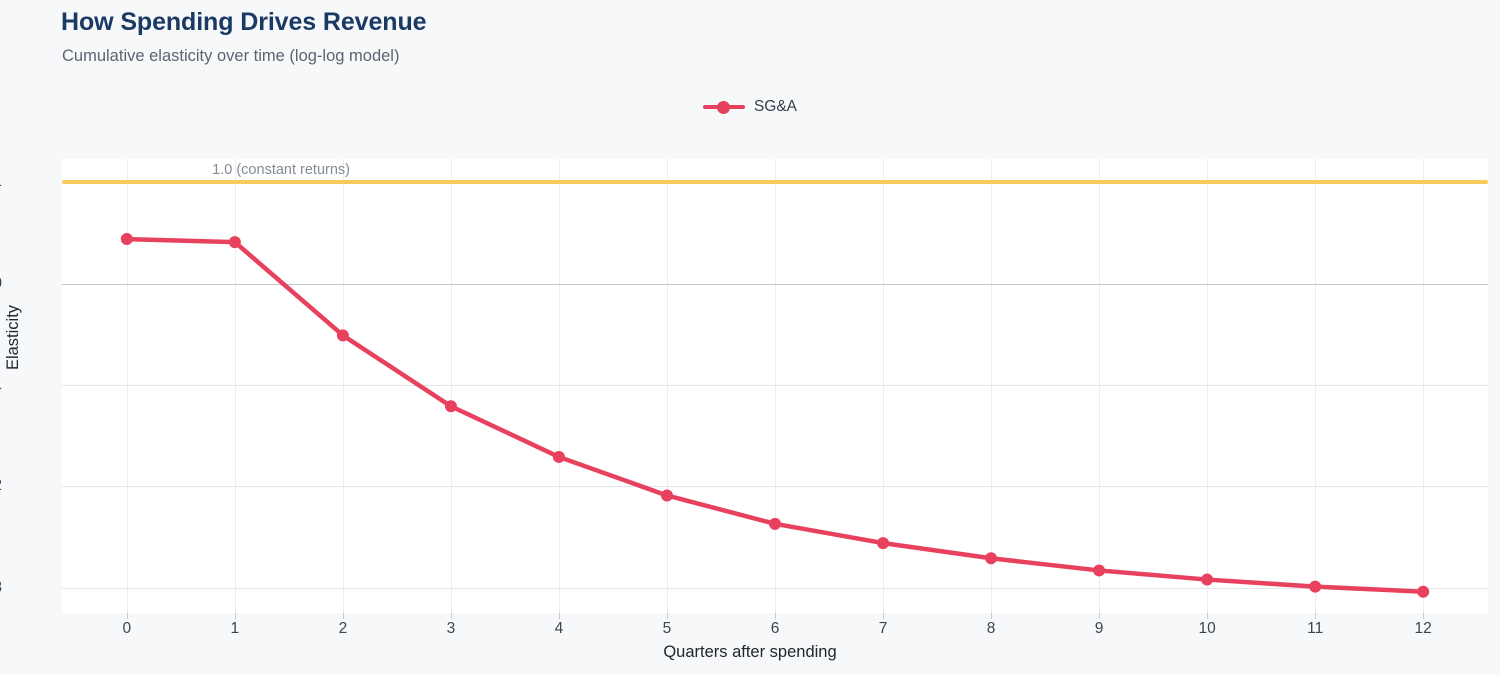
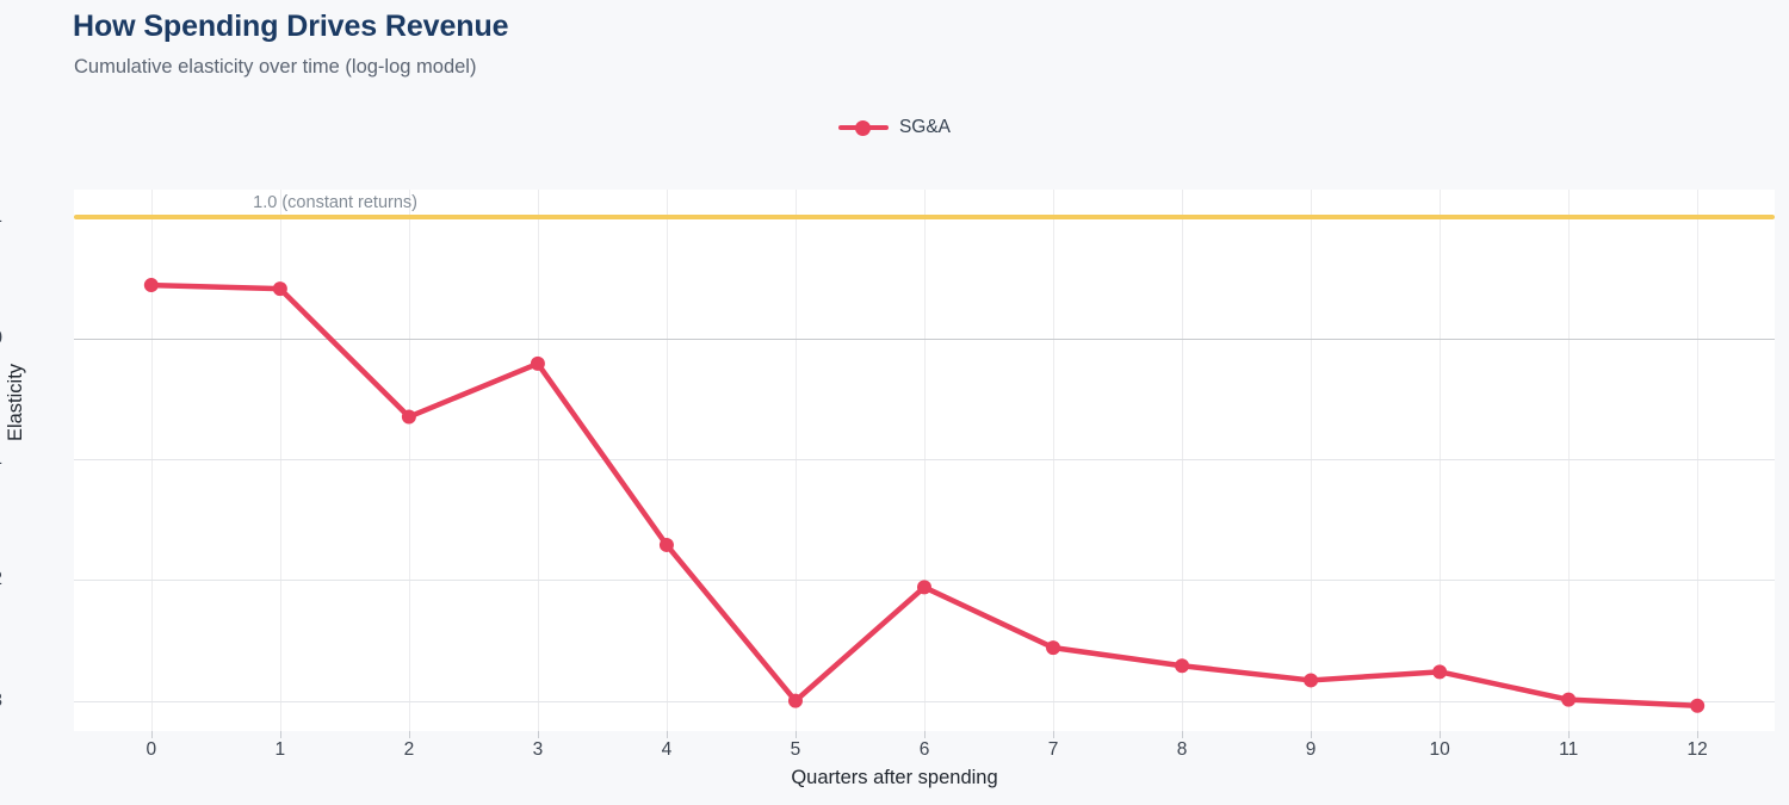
2: -0.51 -> -0.65
3: -1.21 -> -0.21
5: -2.09 -> -3.00
6: -2.37 -> -2.06
10: -2.92 -> -2.76
